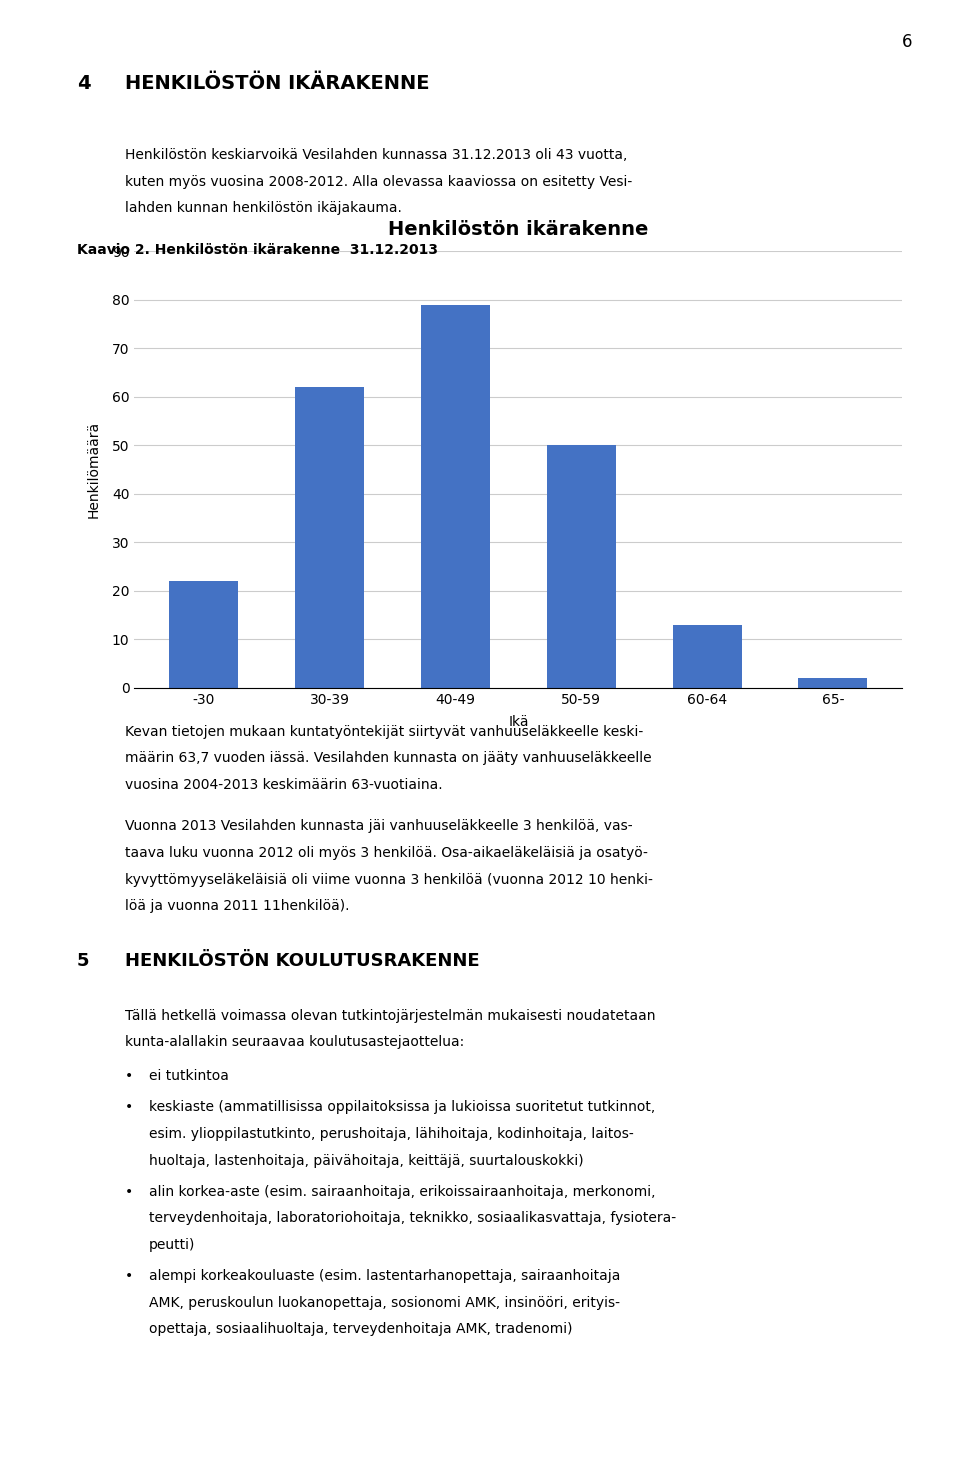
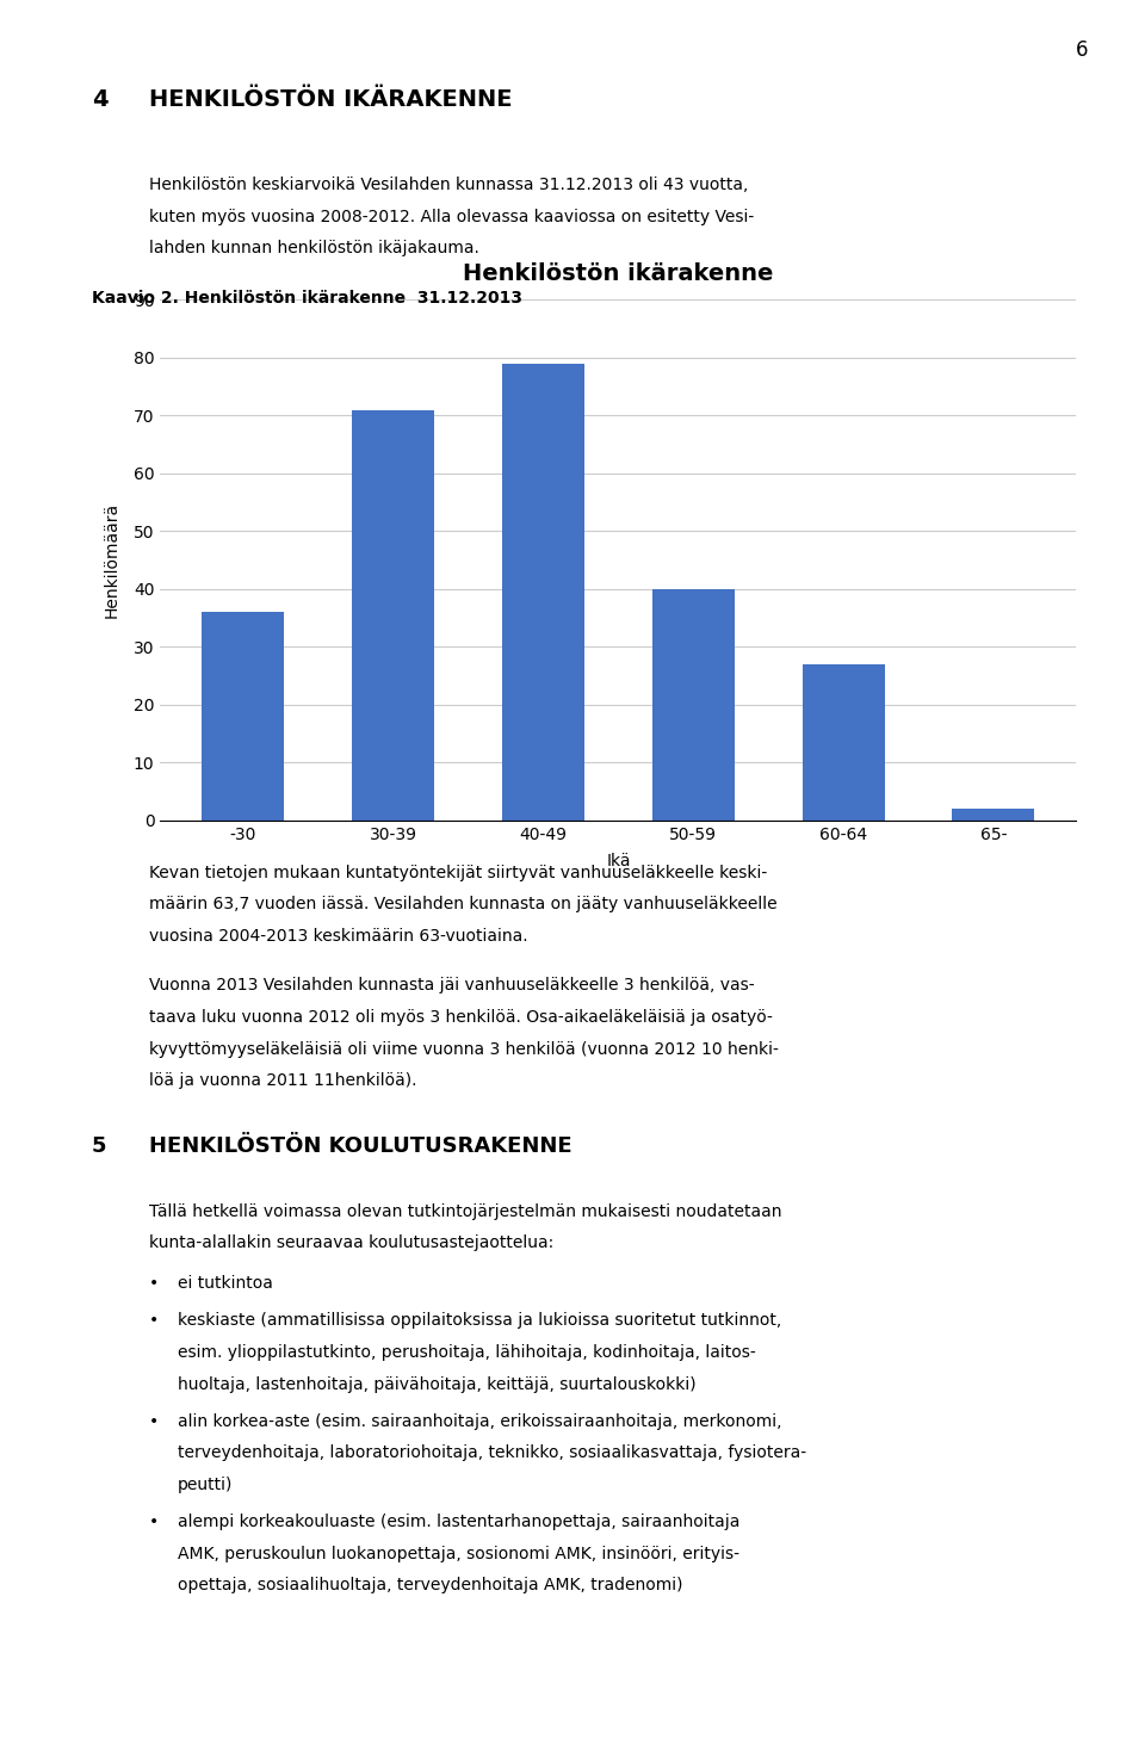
-30: 22 -> 36
30-39: 62 -> 71
50-59: 50 -> 40
60-64: 13 -> 27
